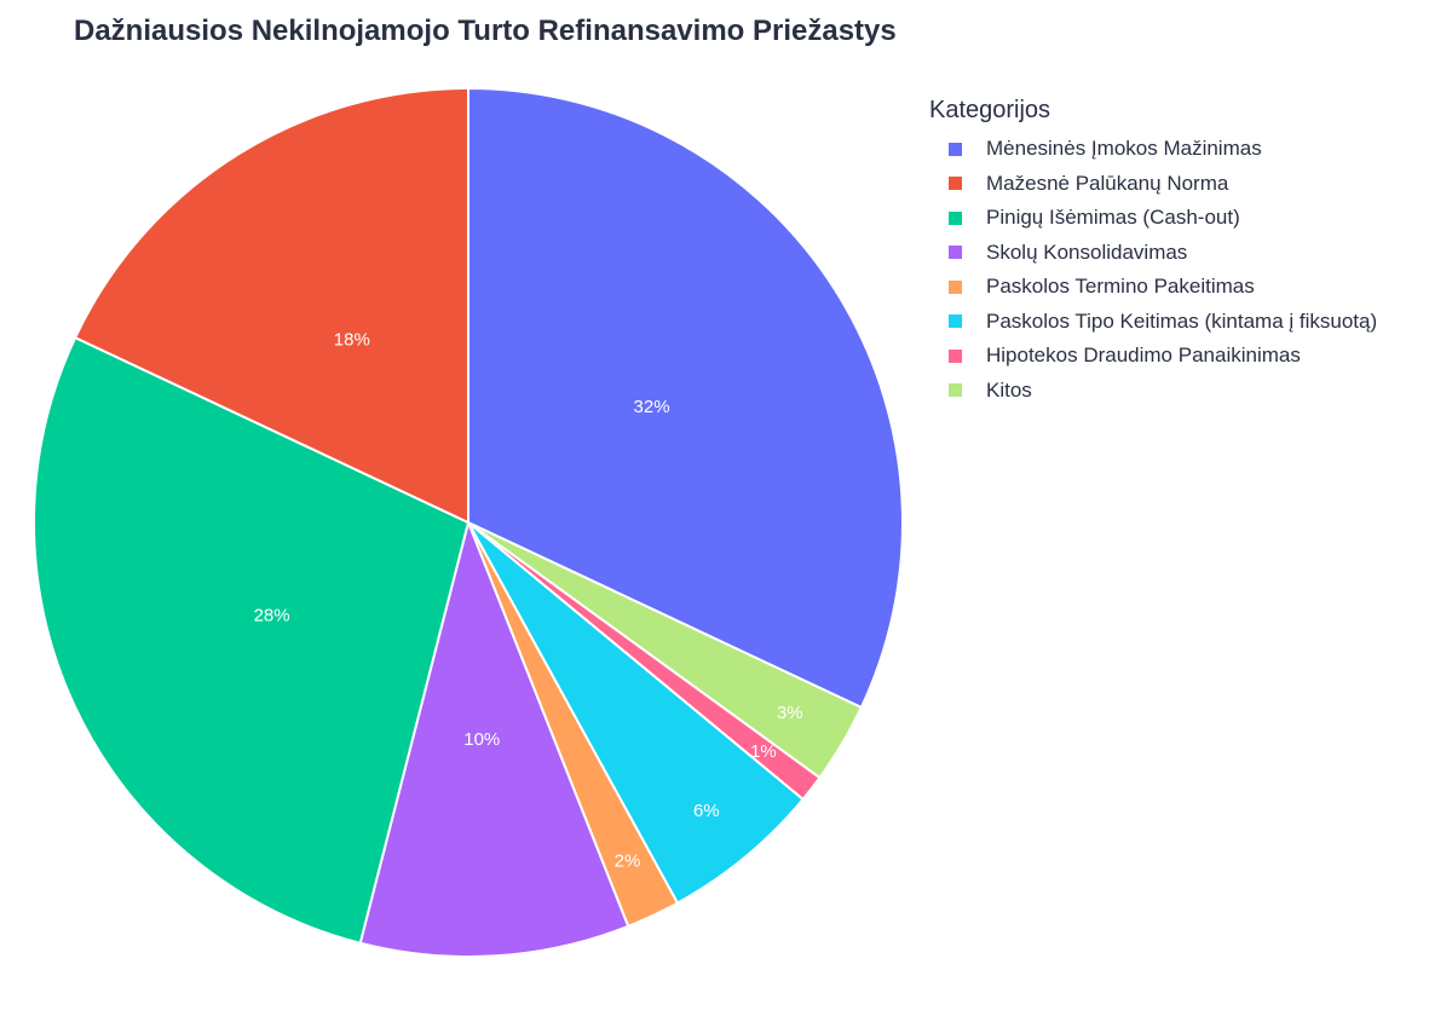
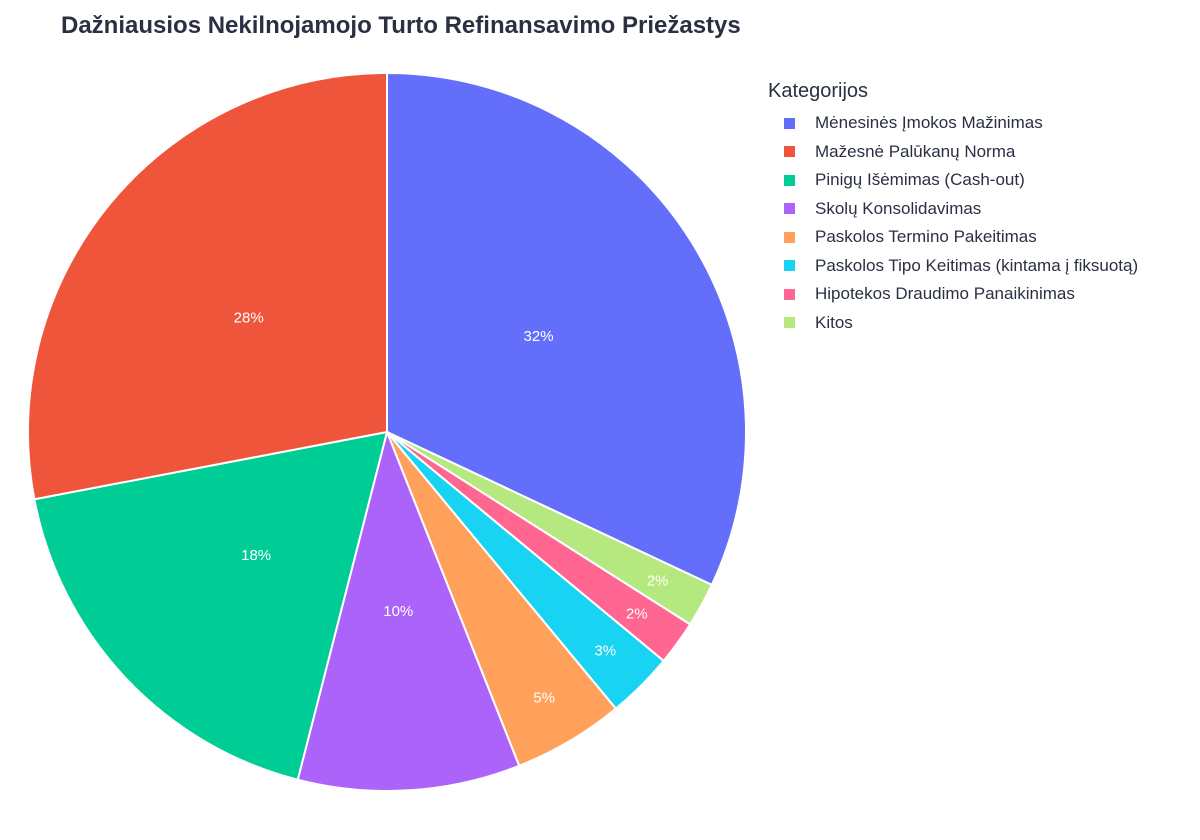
Mažesnė Palūkanų Norma: 18% -> 28%
Pinigų Išėmimas (Cash-out): 28% -> 18%
Paskolos Termino Pakeitimas: 2% -> 5%
Paskolos Tipo Keitimas (kintama į fiksuotą): 6% -> 3%
Hipotekos Draudimo Panaikinimas: 1% -> 2%
Kitos: 3% -> 2%
